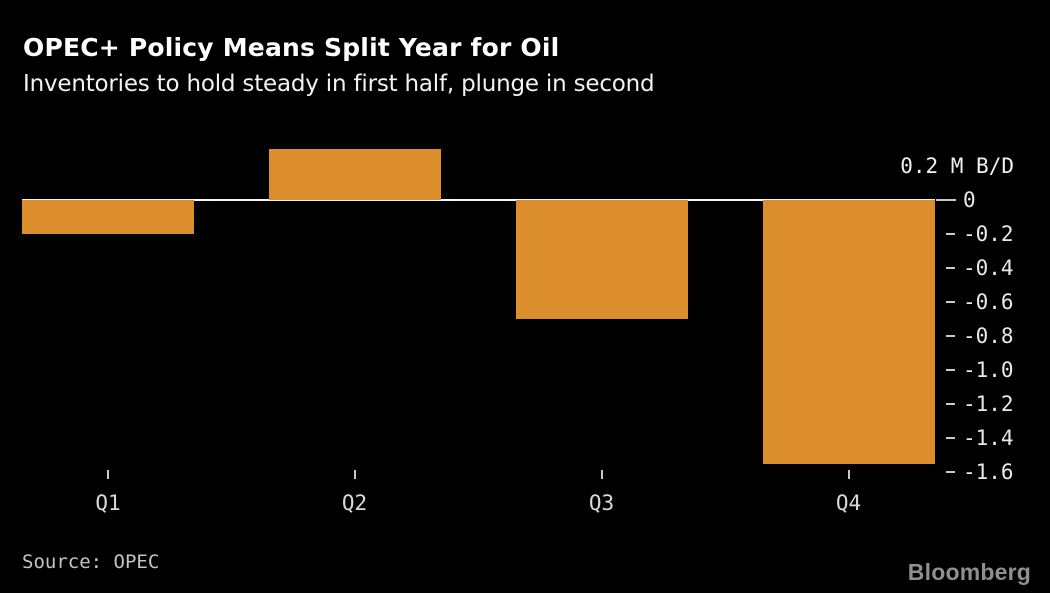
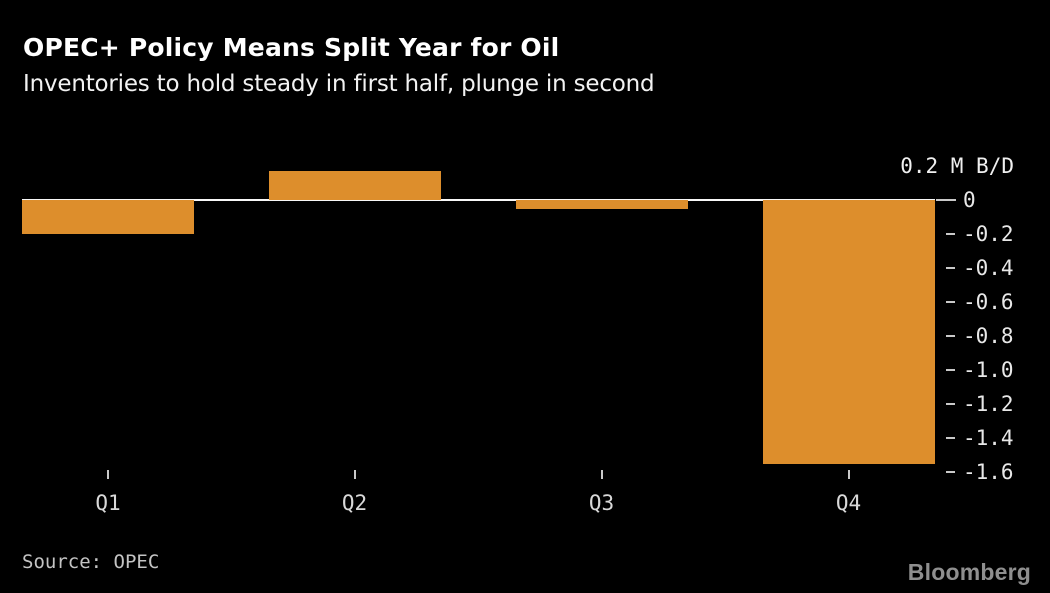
Q2: 0.30 -> 0.17
Q3: -0.70 -> -0.05
